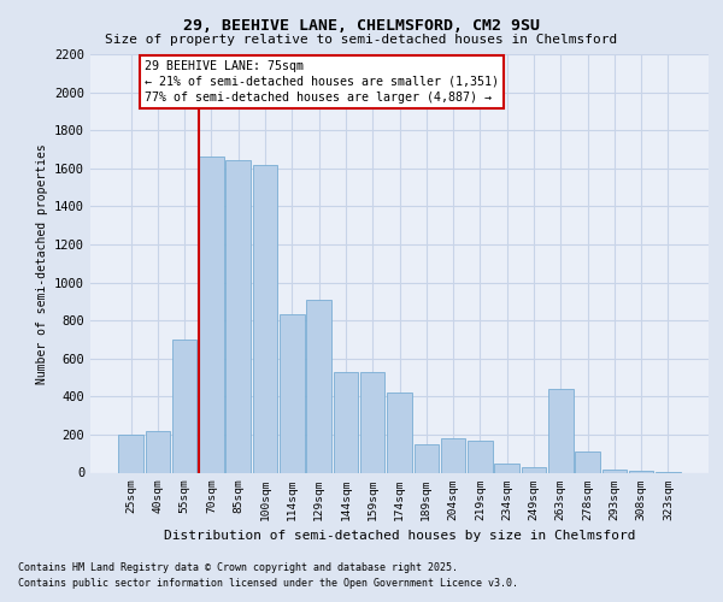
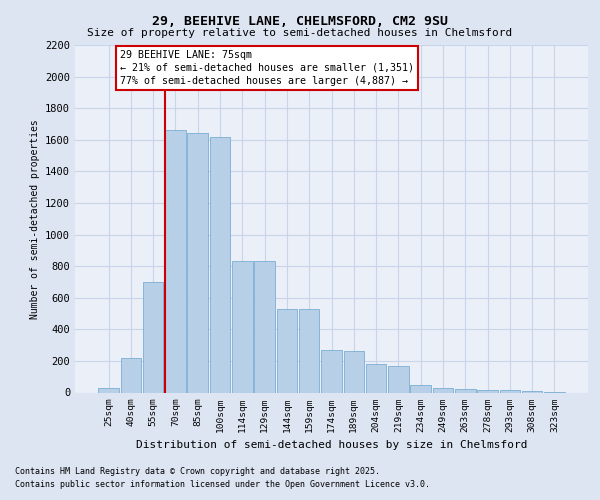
25sqm: 200 -> 30
129sqm: 910 -> 830
174sqm: 420 -> 270
189sqm: 150 -> 260
263sqm: 440 -> 20
278sqm: 110 -> 20
